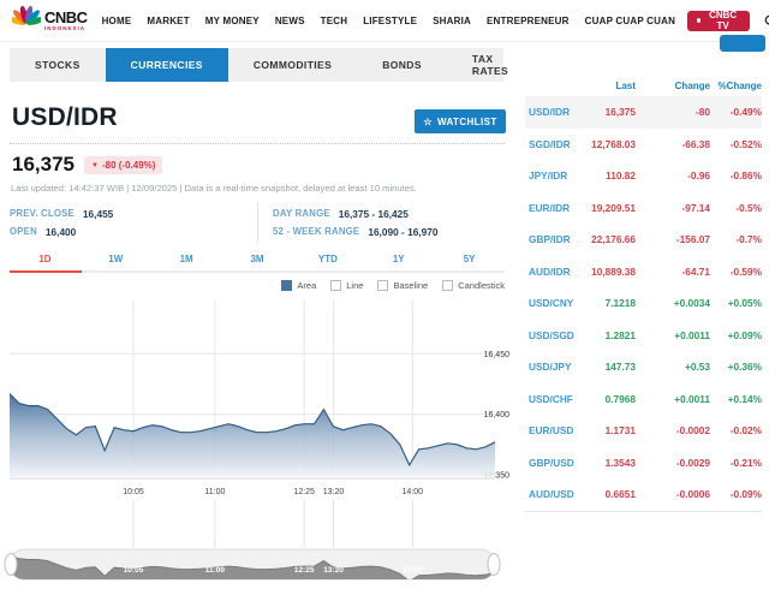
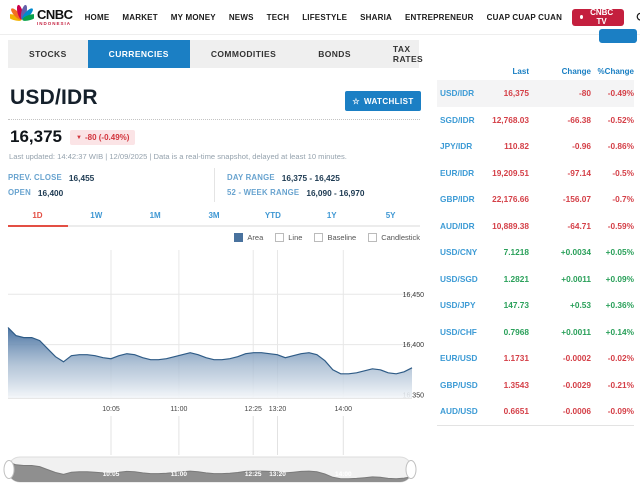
10:05: 16370 -> 16390
12:25: 16404 -> 16391
14:00: 16358 -> 16371
